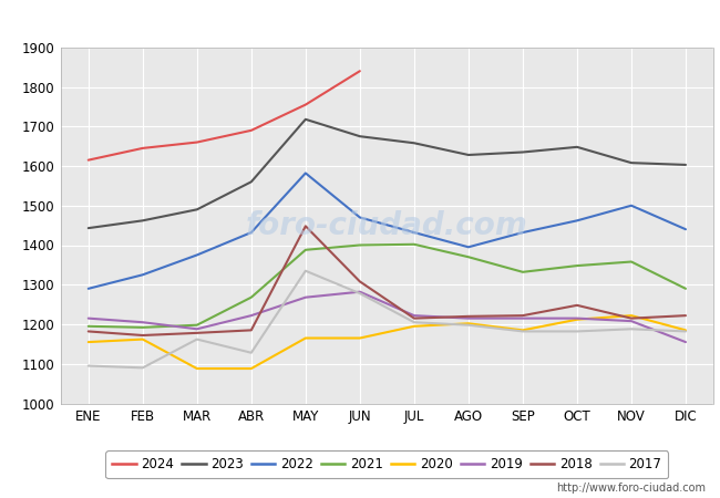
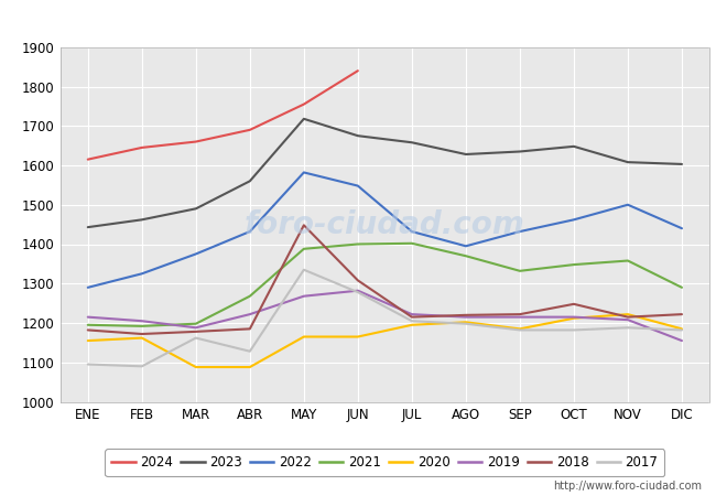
2022/JUN: 1470 -> 1548
